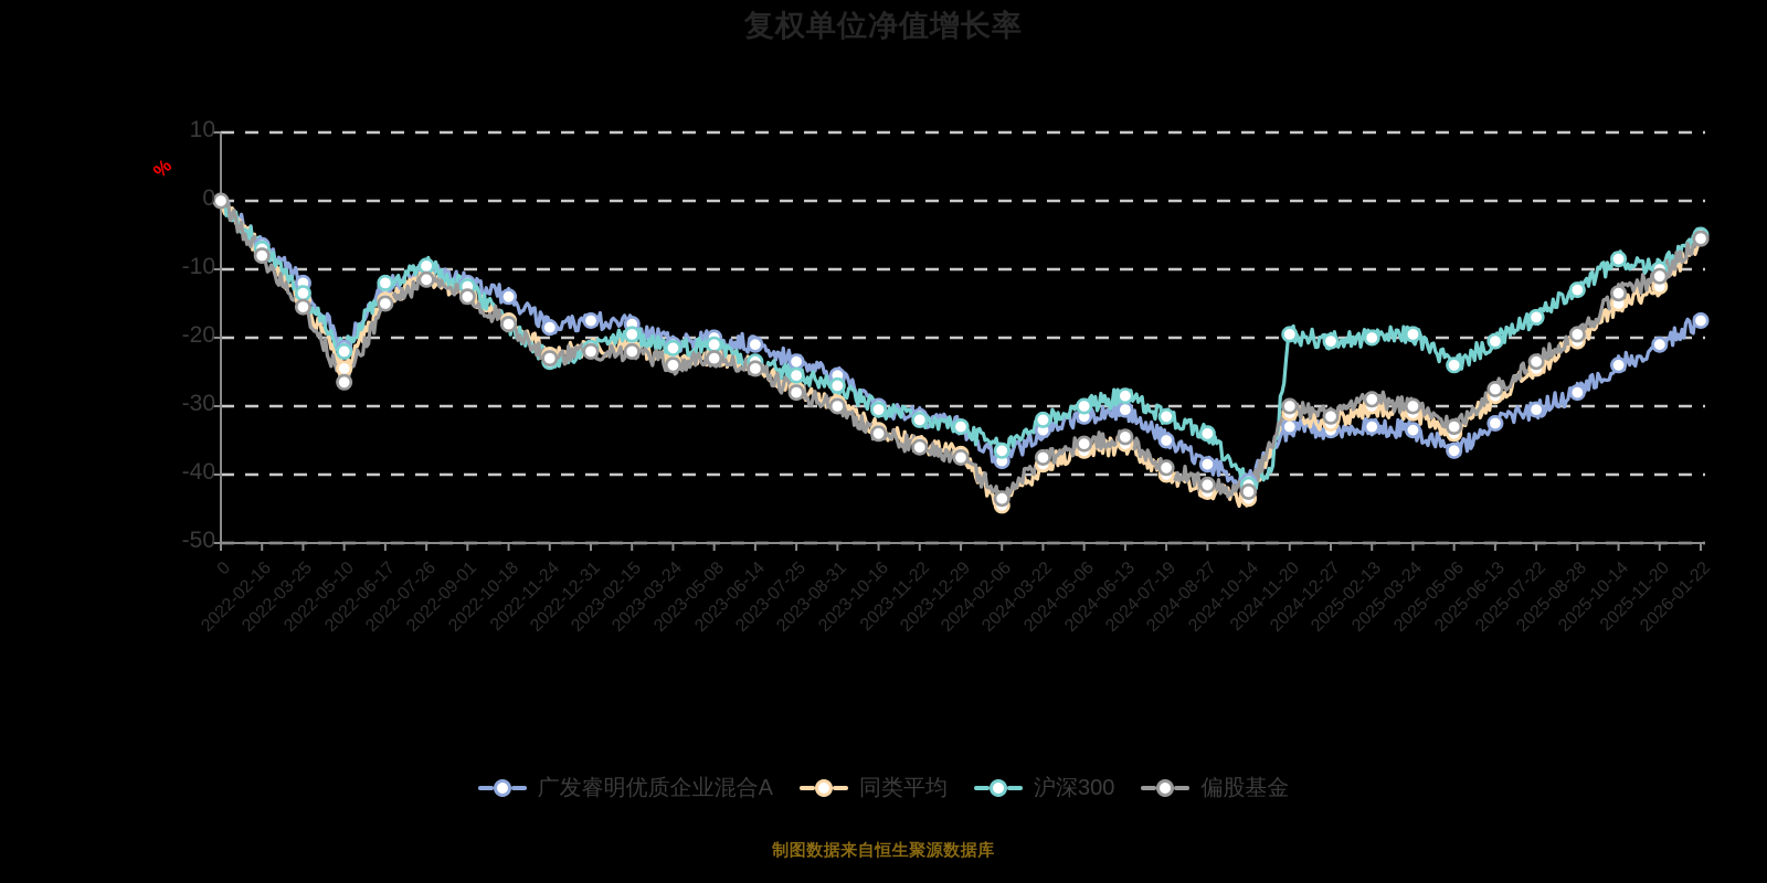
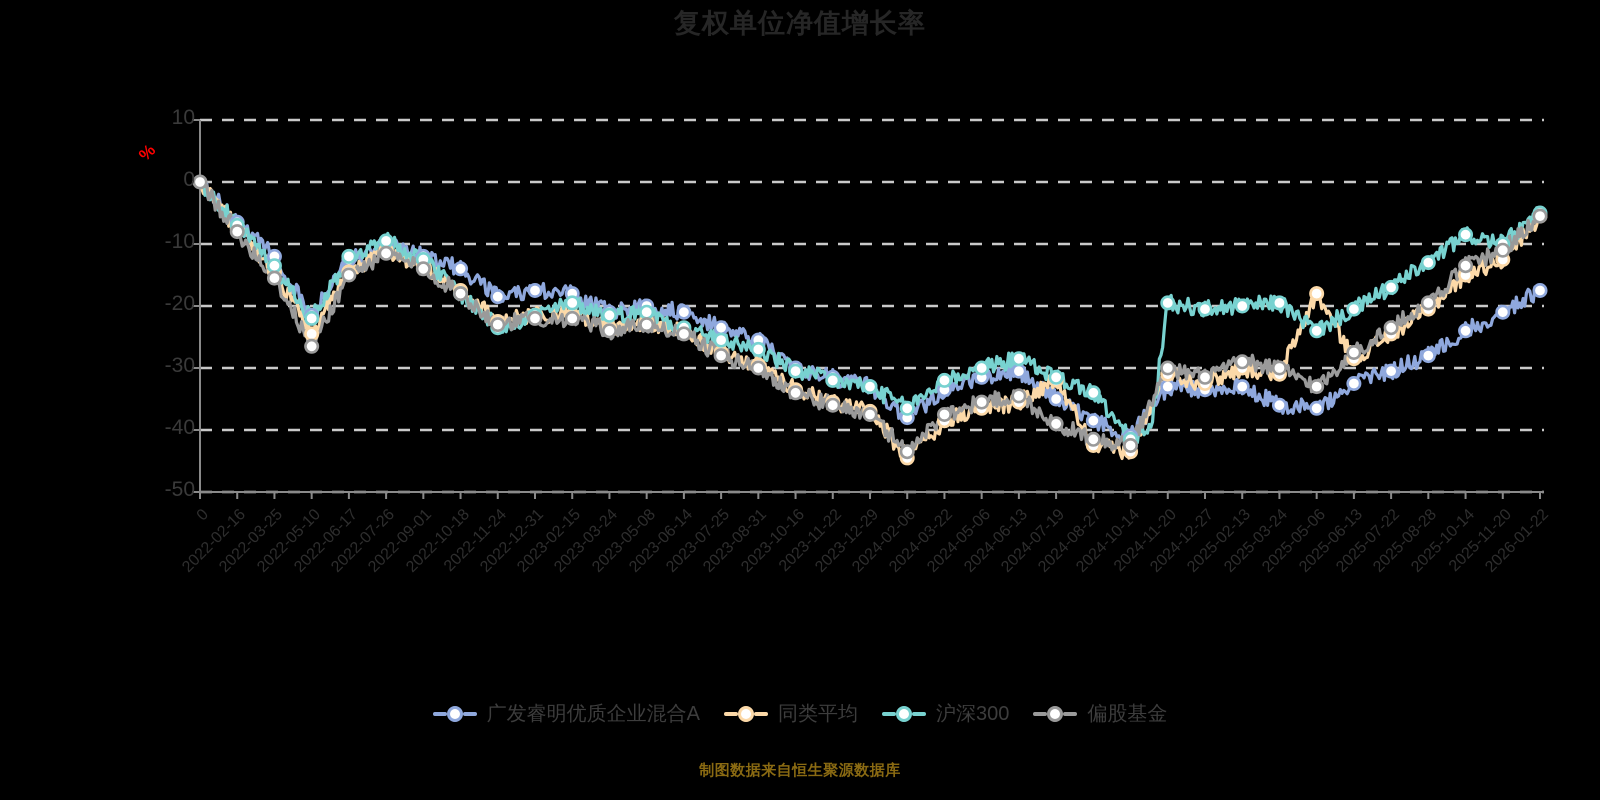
同类平均/2024-07-19: -40 -> -32
广发睿明优质企业混合A/2025-03-24: -34 -> -36
同类平均/2025-05-06: -34 -> -18
